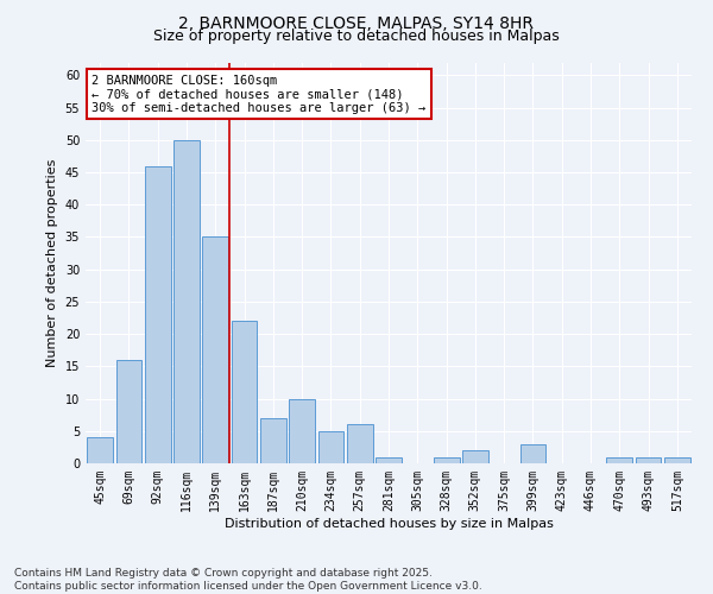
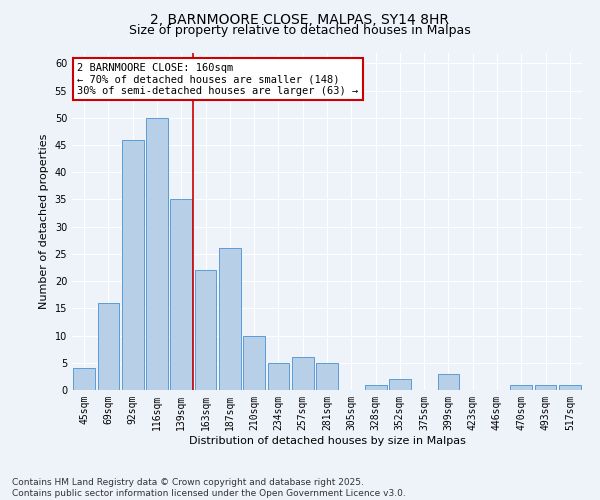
187sqm: 7 -> 26
281sqm: 1 -> 5
